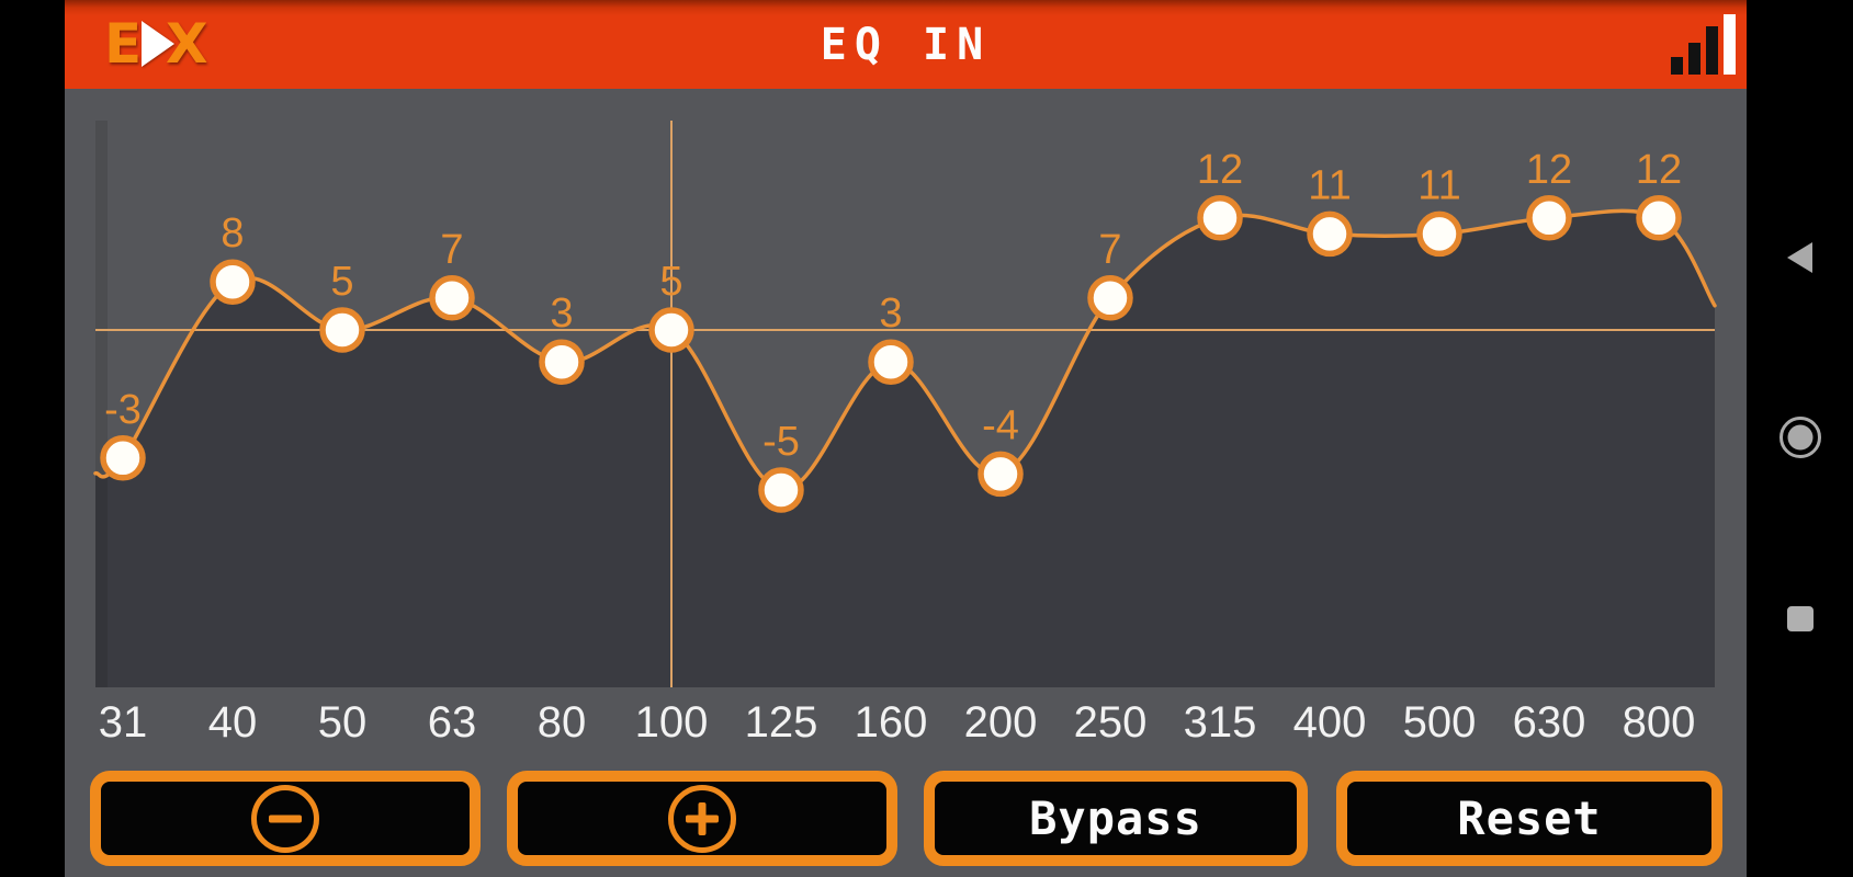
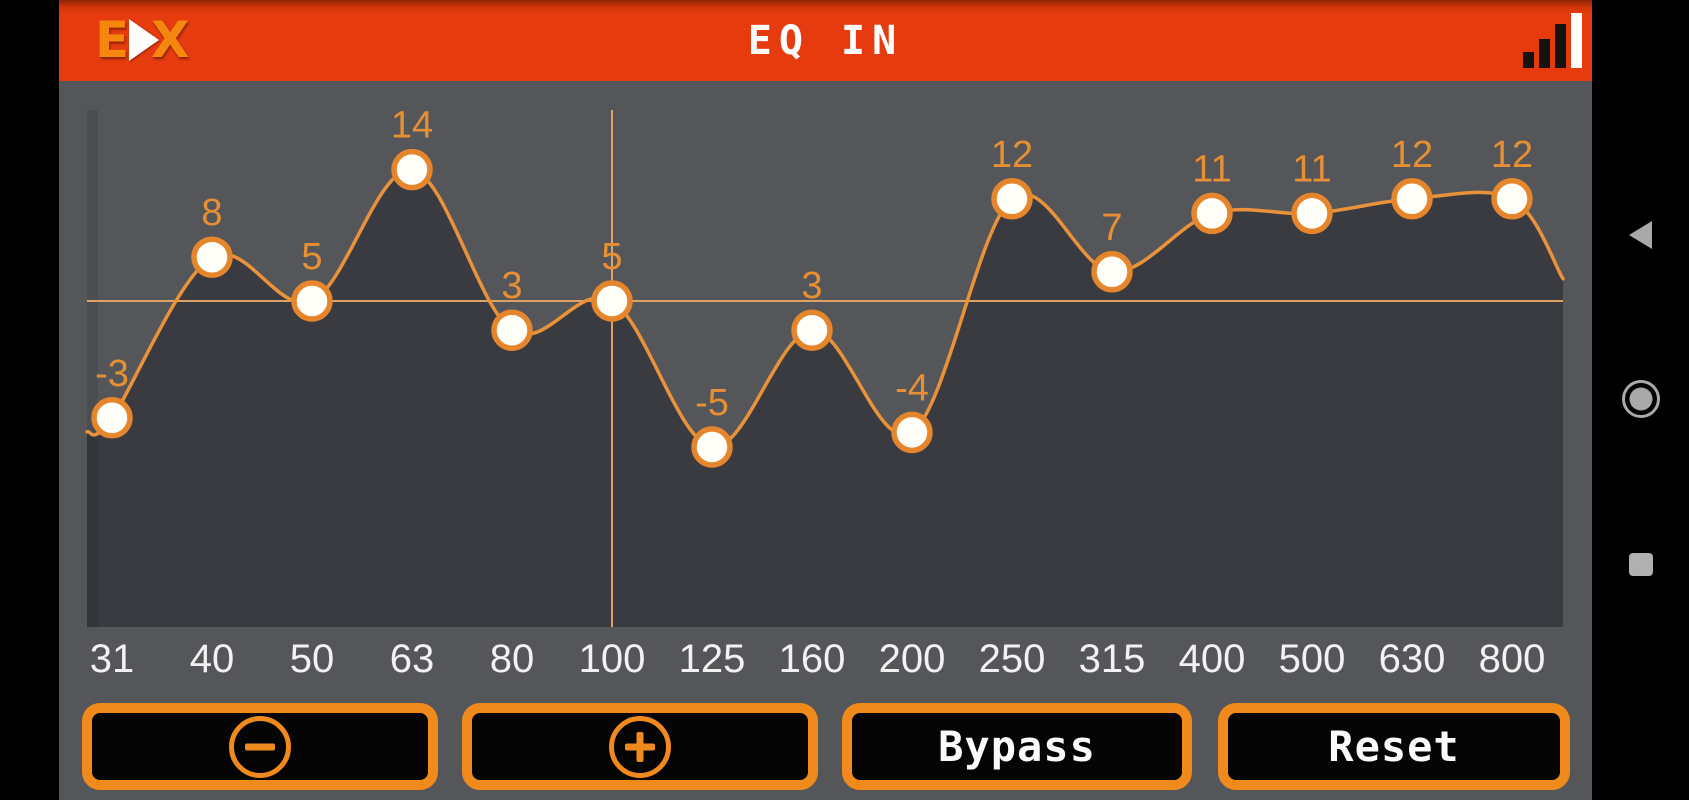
63: 7 -> 14
250: 7 -> 12
315: 12 -> 7
